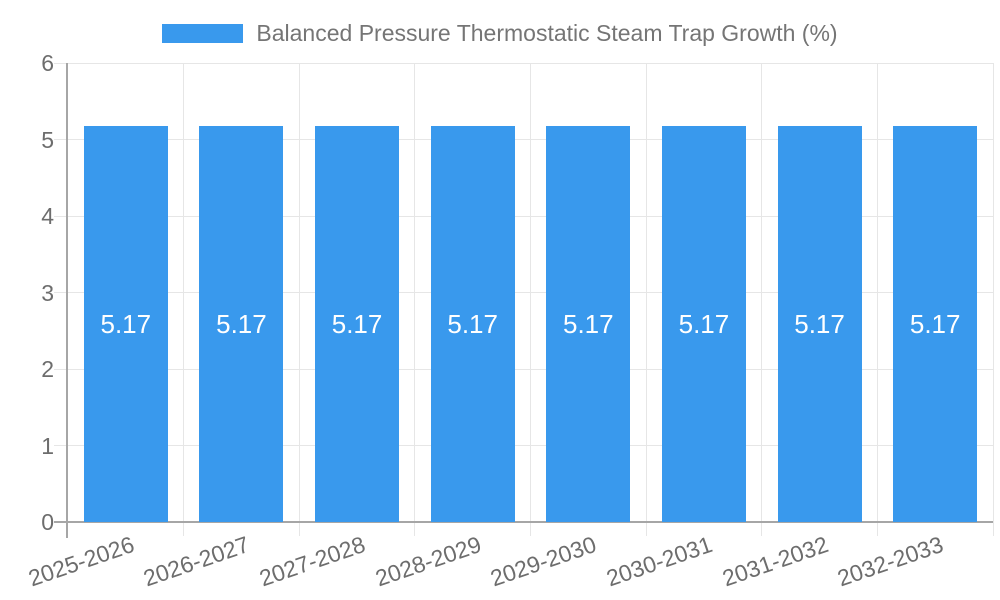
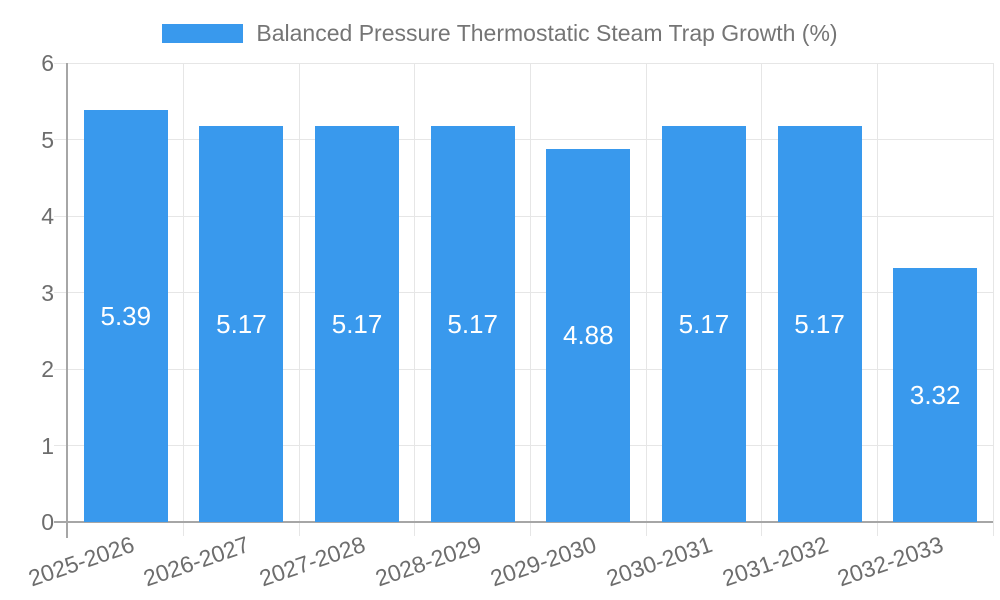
2025-2026: 5.17 -> 5.39
2029-2030: 5.17 -> 4.88
2032-2033: 5.17 -> 3.32
